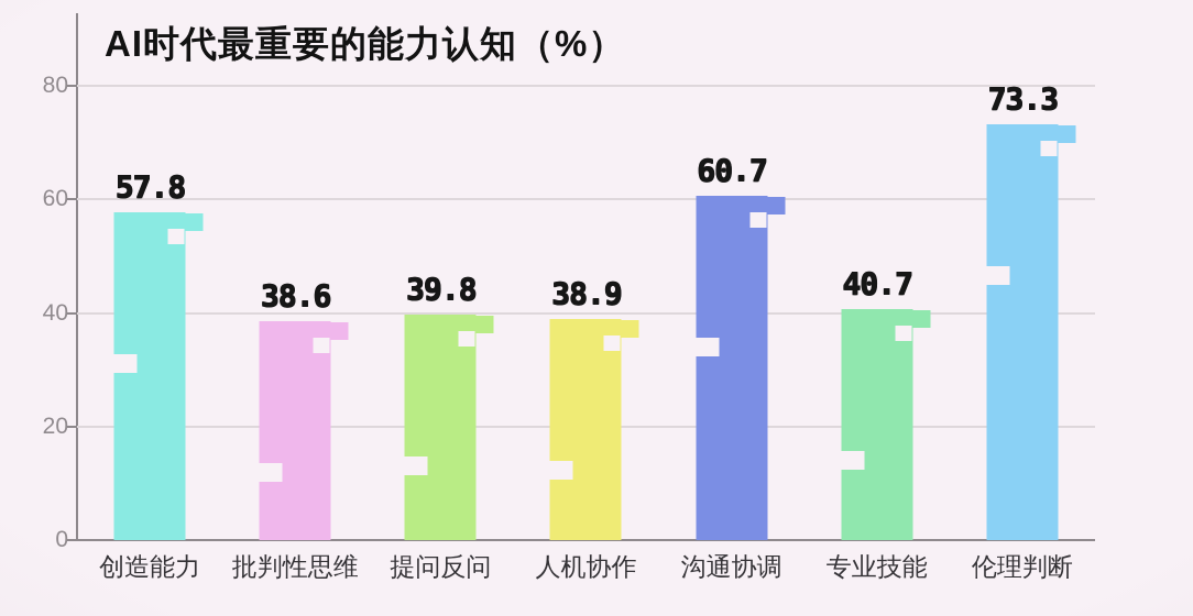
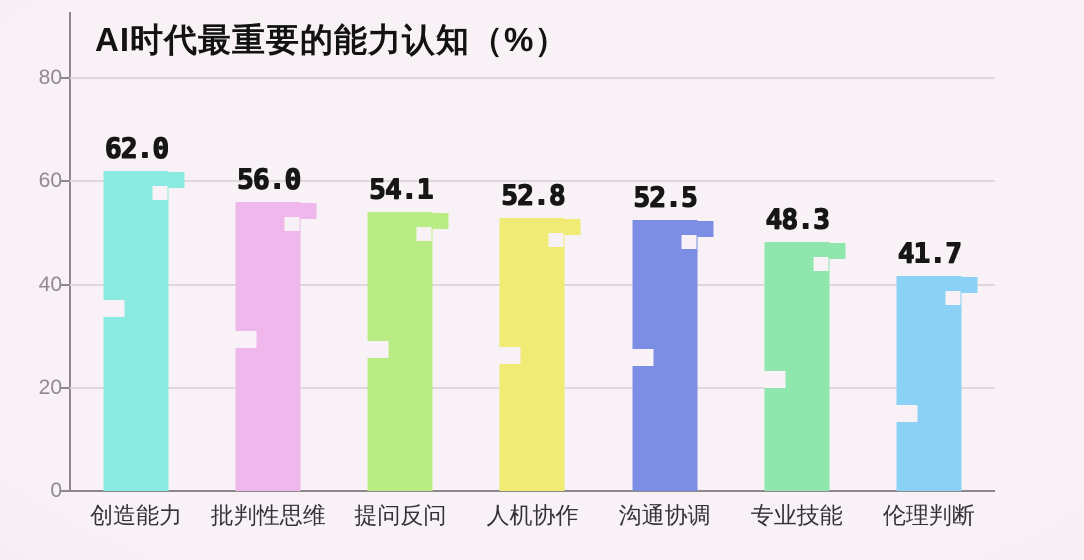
创造能力: 57.8 -> 62.0
批判性思维: 38.6 -> 56.0
提问反问: 39.8 -> 54.1
人机协作: 38.9 -> 52.8
沟通协调: 60.7 -> 52.5
专业技能: 40.7 -> 48.3
伦理判断: 73.3 -> 41.7
